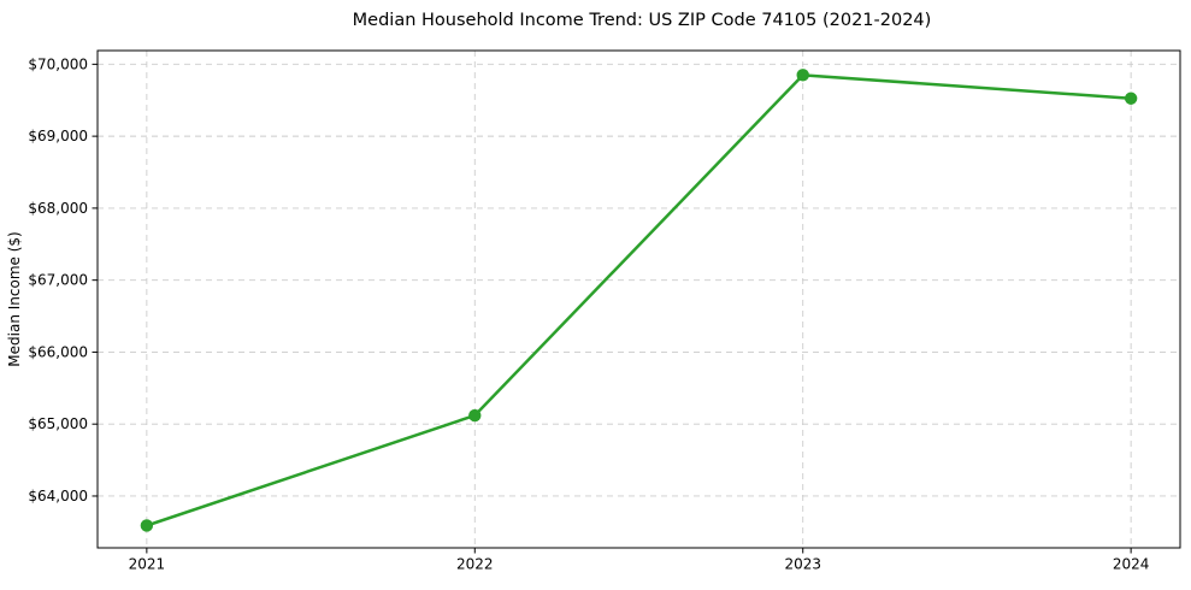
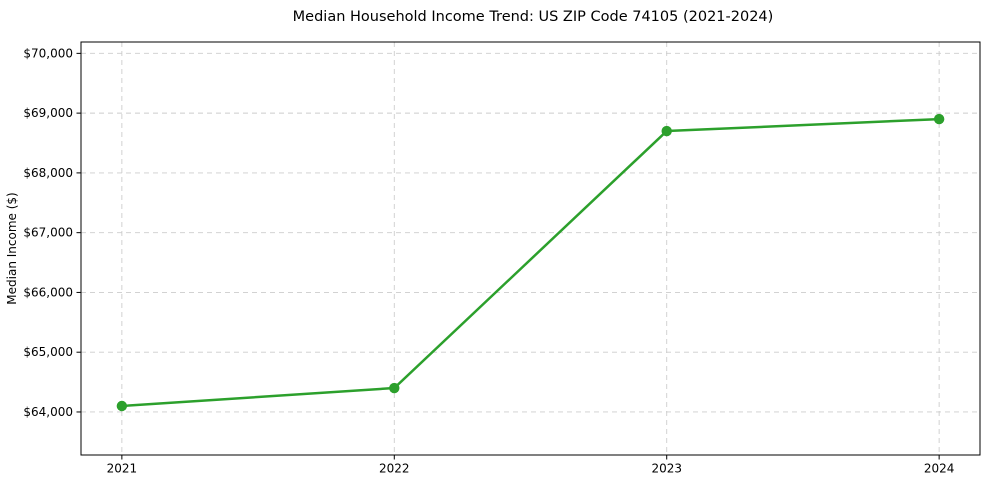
2021: $63600 -> $64100
2022: $65100 -> $64400
2023: $69800 -> $68700
2024: $69500 -> $68900
